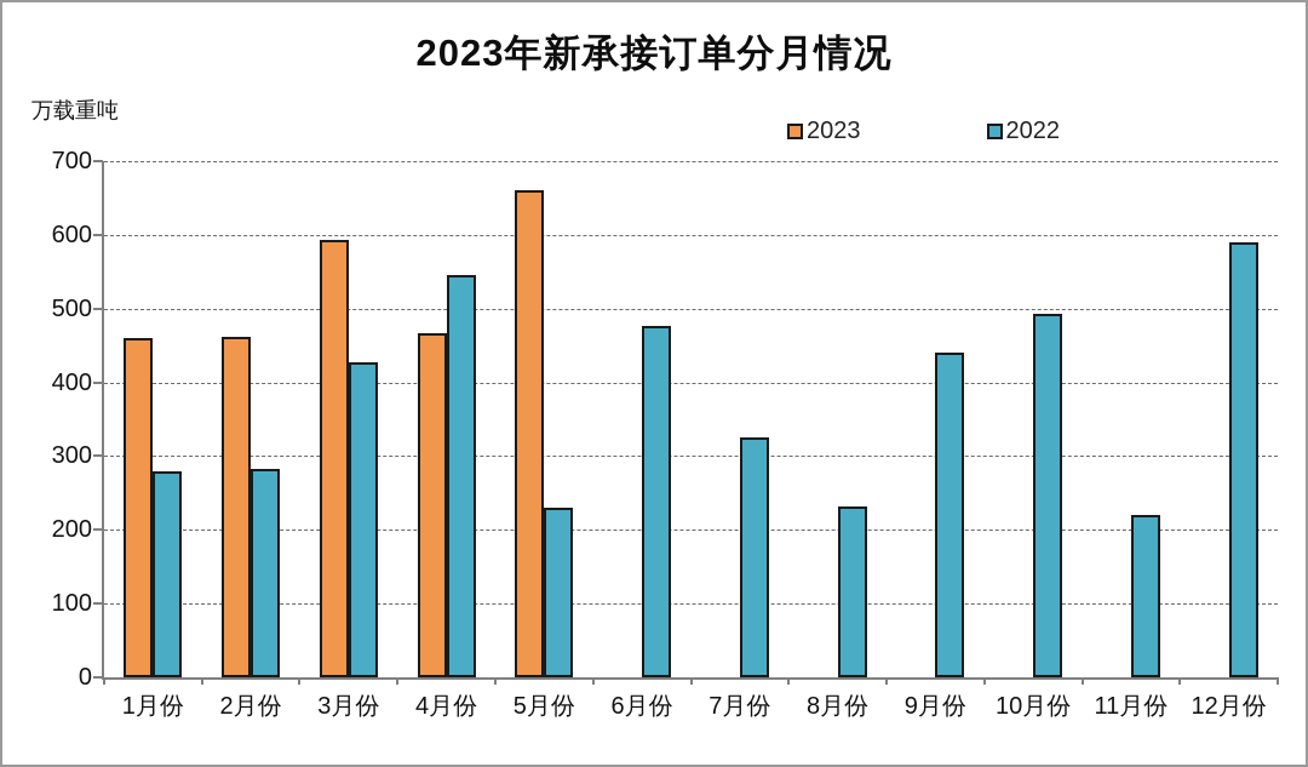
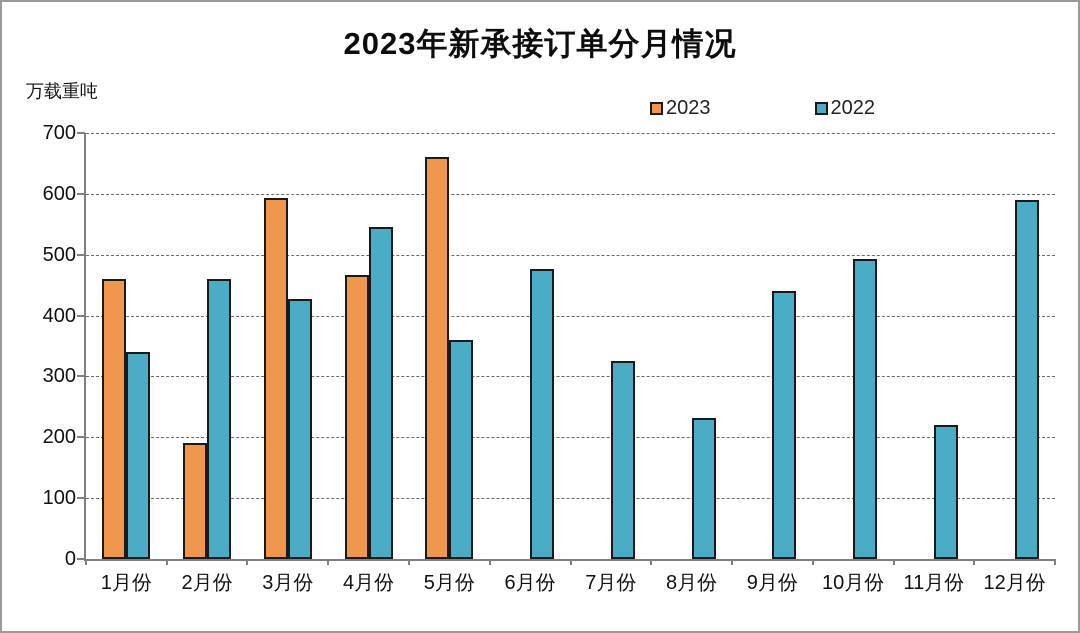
2022/1月份: 280 -> 340
2023/2月份: 460 -> 190
2022/2月份: 280 -> 460
2022/5月份: 230 -> 360
